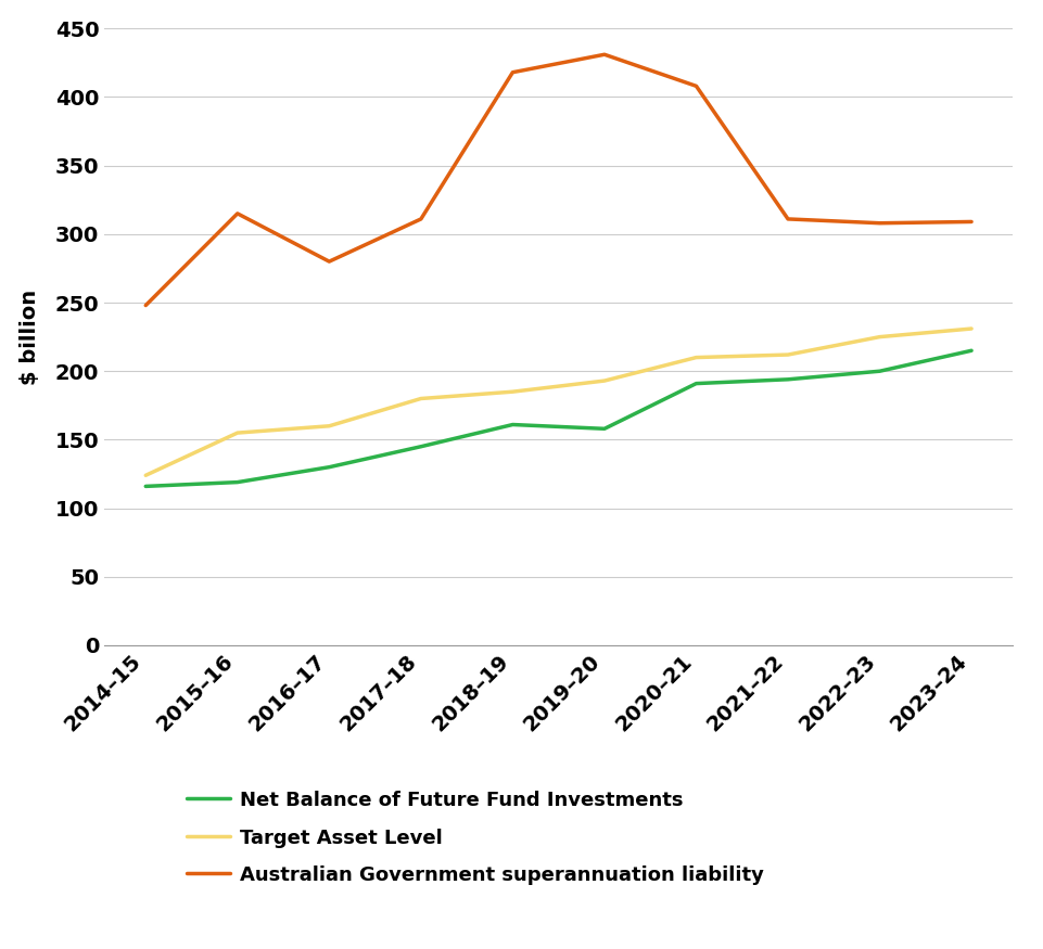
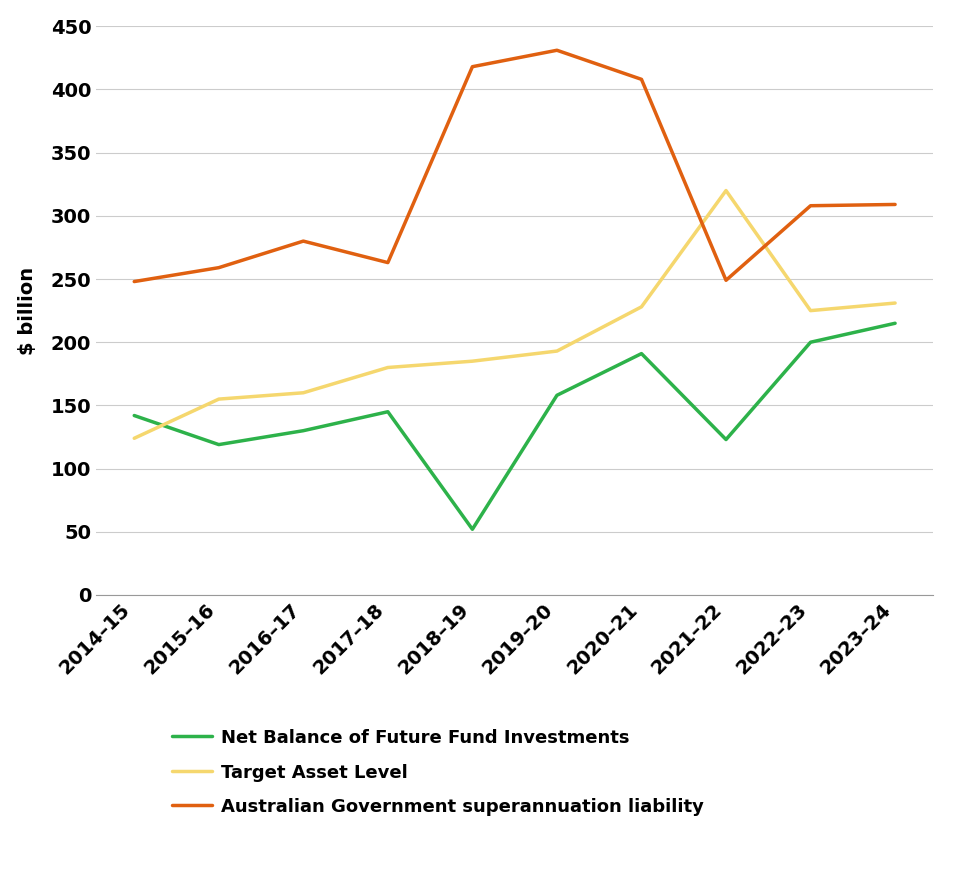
Net Balance of Future Fund Investments/2014–15: 116 -> 142
Australian Government superannuation liability/2015–16: 315 -> 259
Australian Government superannuation liability/2017–18: 311 -> 263
Net Balance of Future Fund Investments/2018–19: 161 -> 52
Target Asset Level/2020–21: 210 -> 228
Net Balance of Future Fund Investments/2021–22: 194 -> 123
Target Asset Level/2021–22: 212 -> 320
Australian Government superannuation liability/2021–22: 311 -> 249
